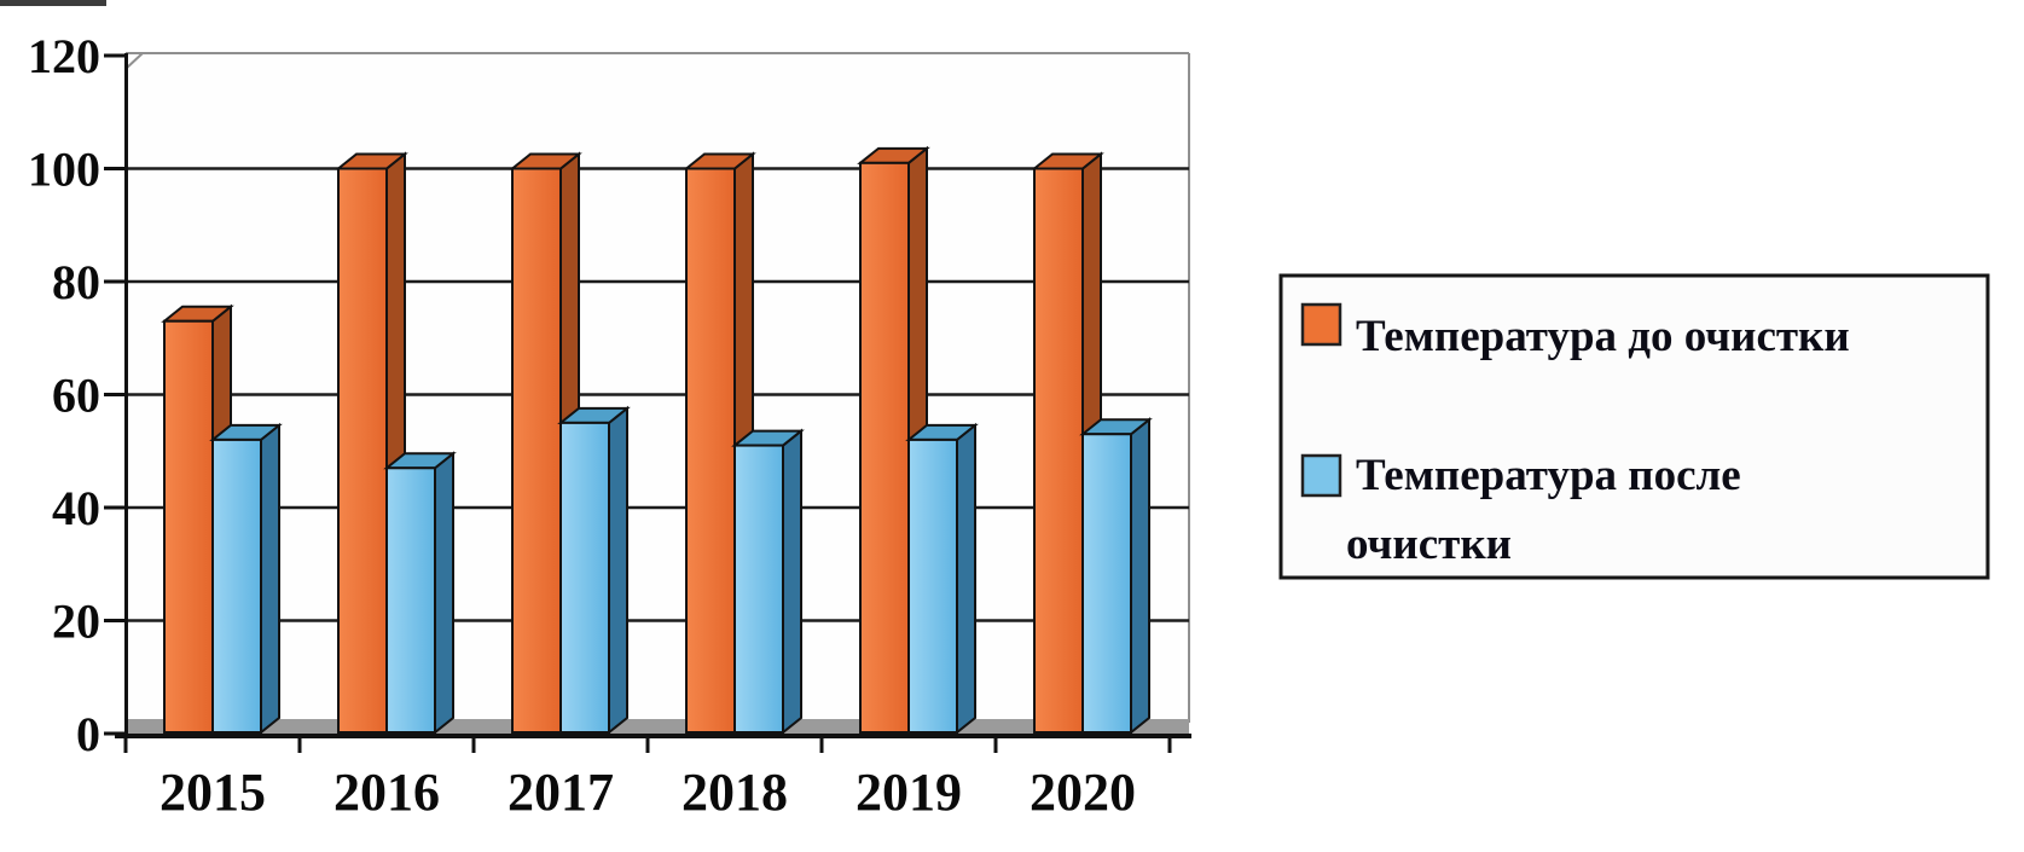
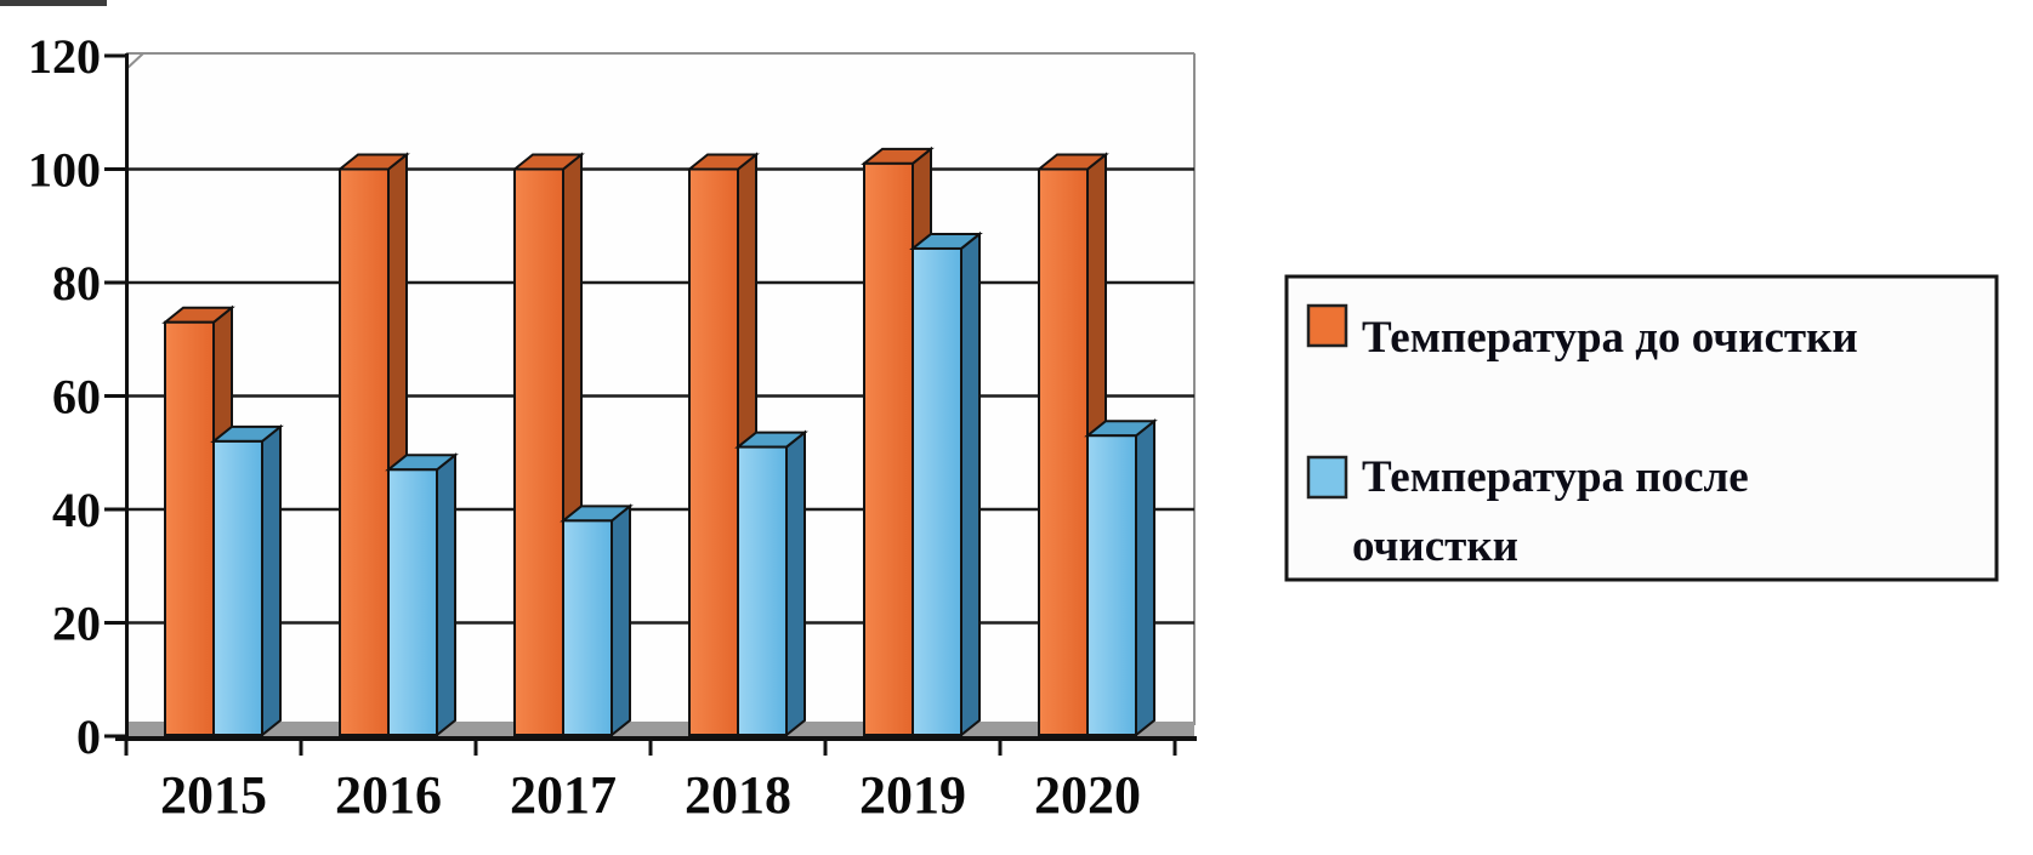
Температура после очистки/2017: 55 -> 38
Температура после очистки/2019: 52 -> 86
